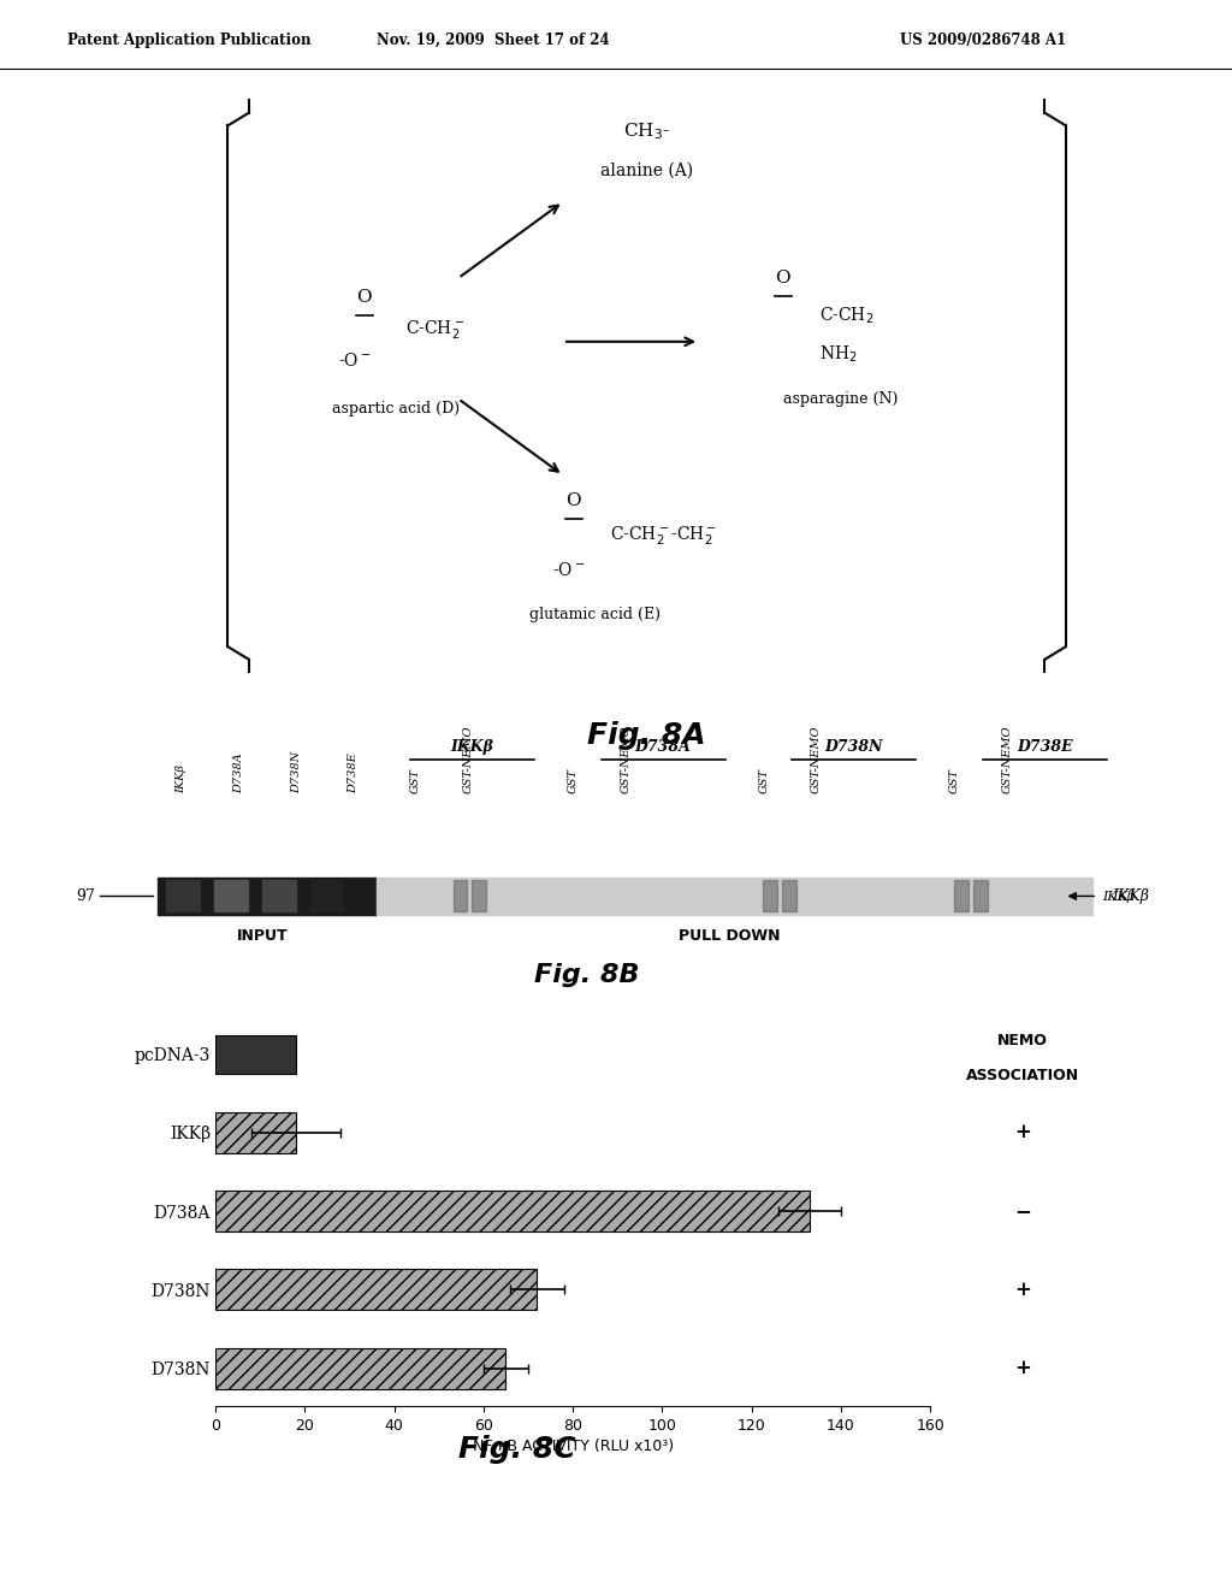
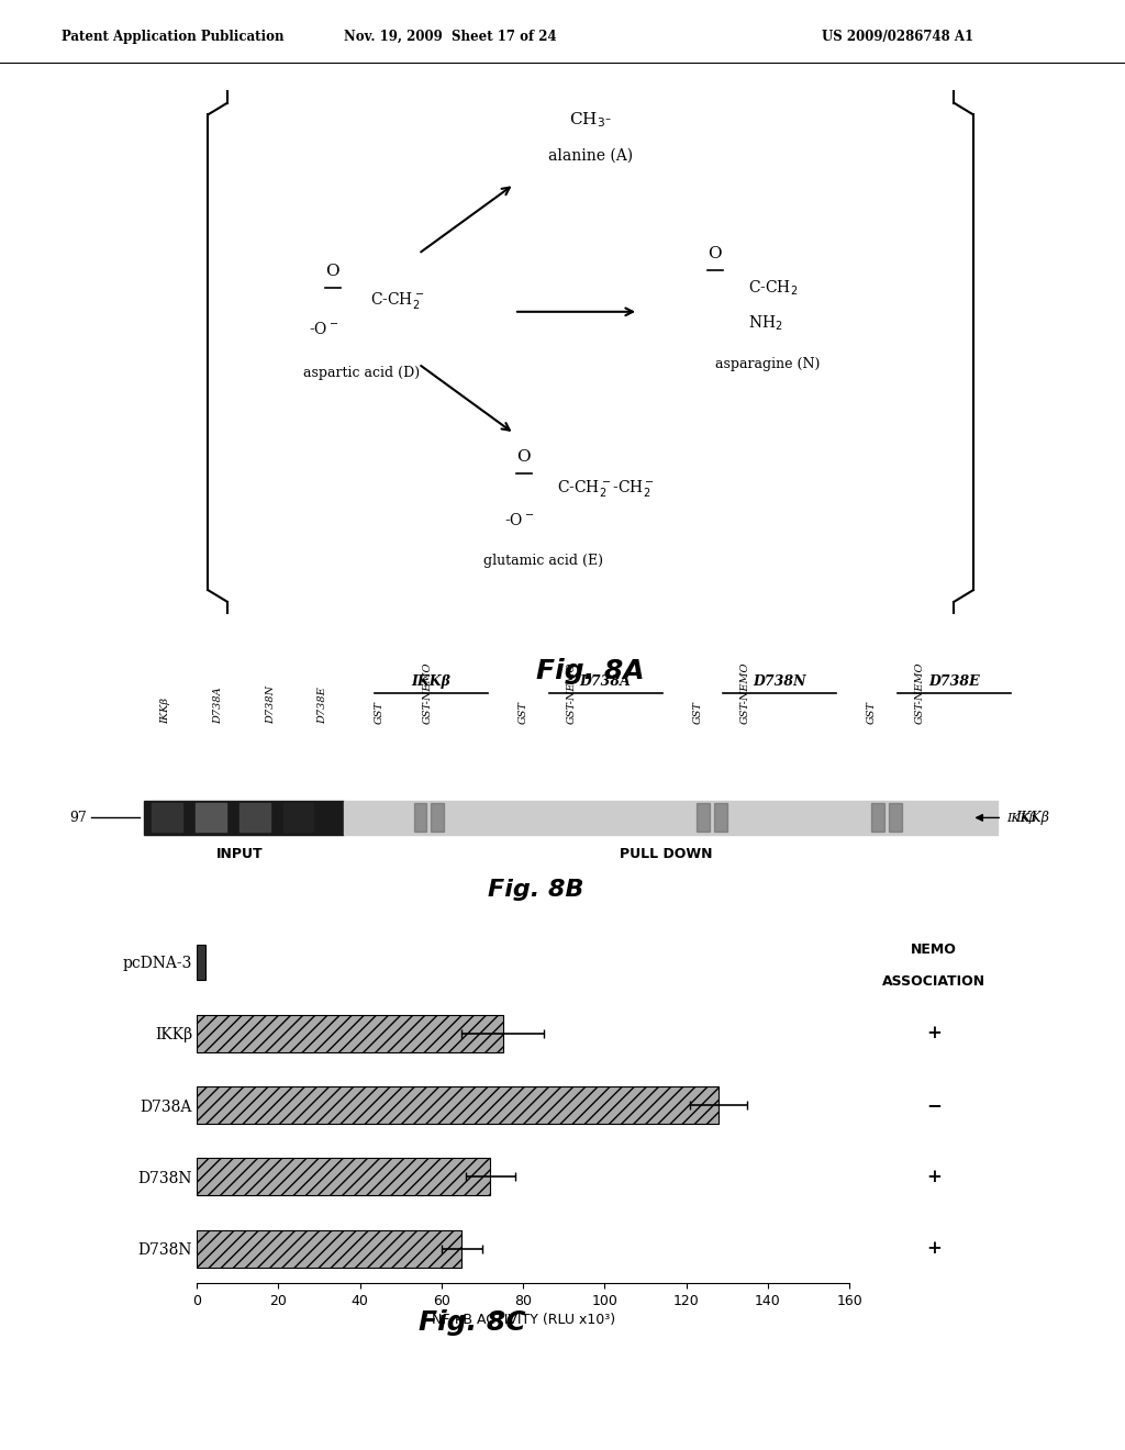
pcDNA-3: 18 -> 2
IKKβ: 18 -> 75
D738A: 133 -> 128
